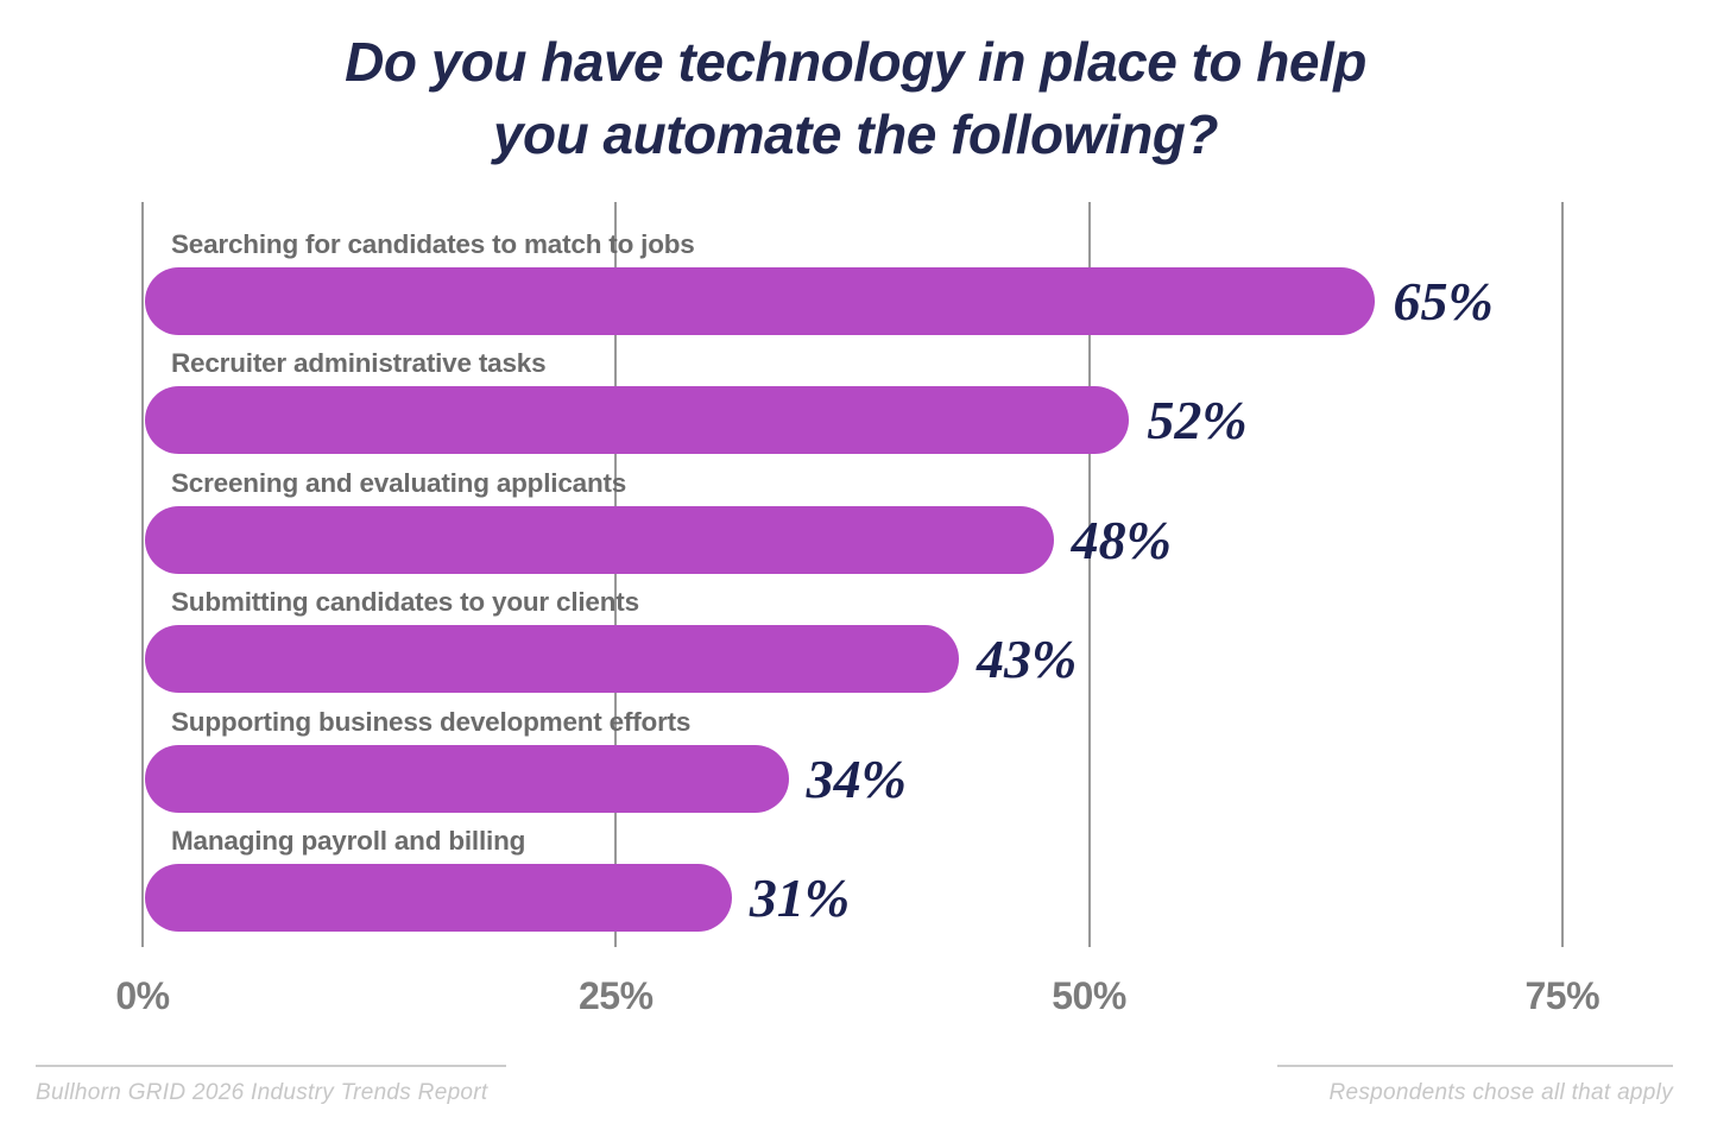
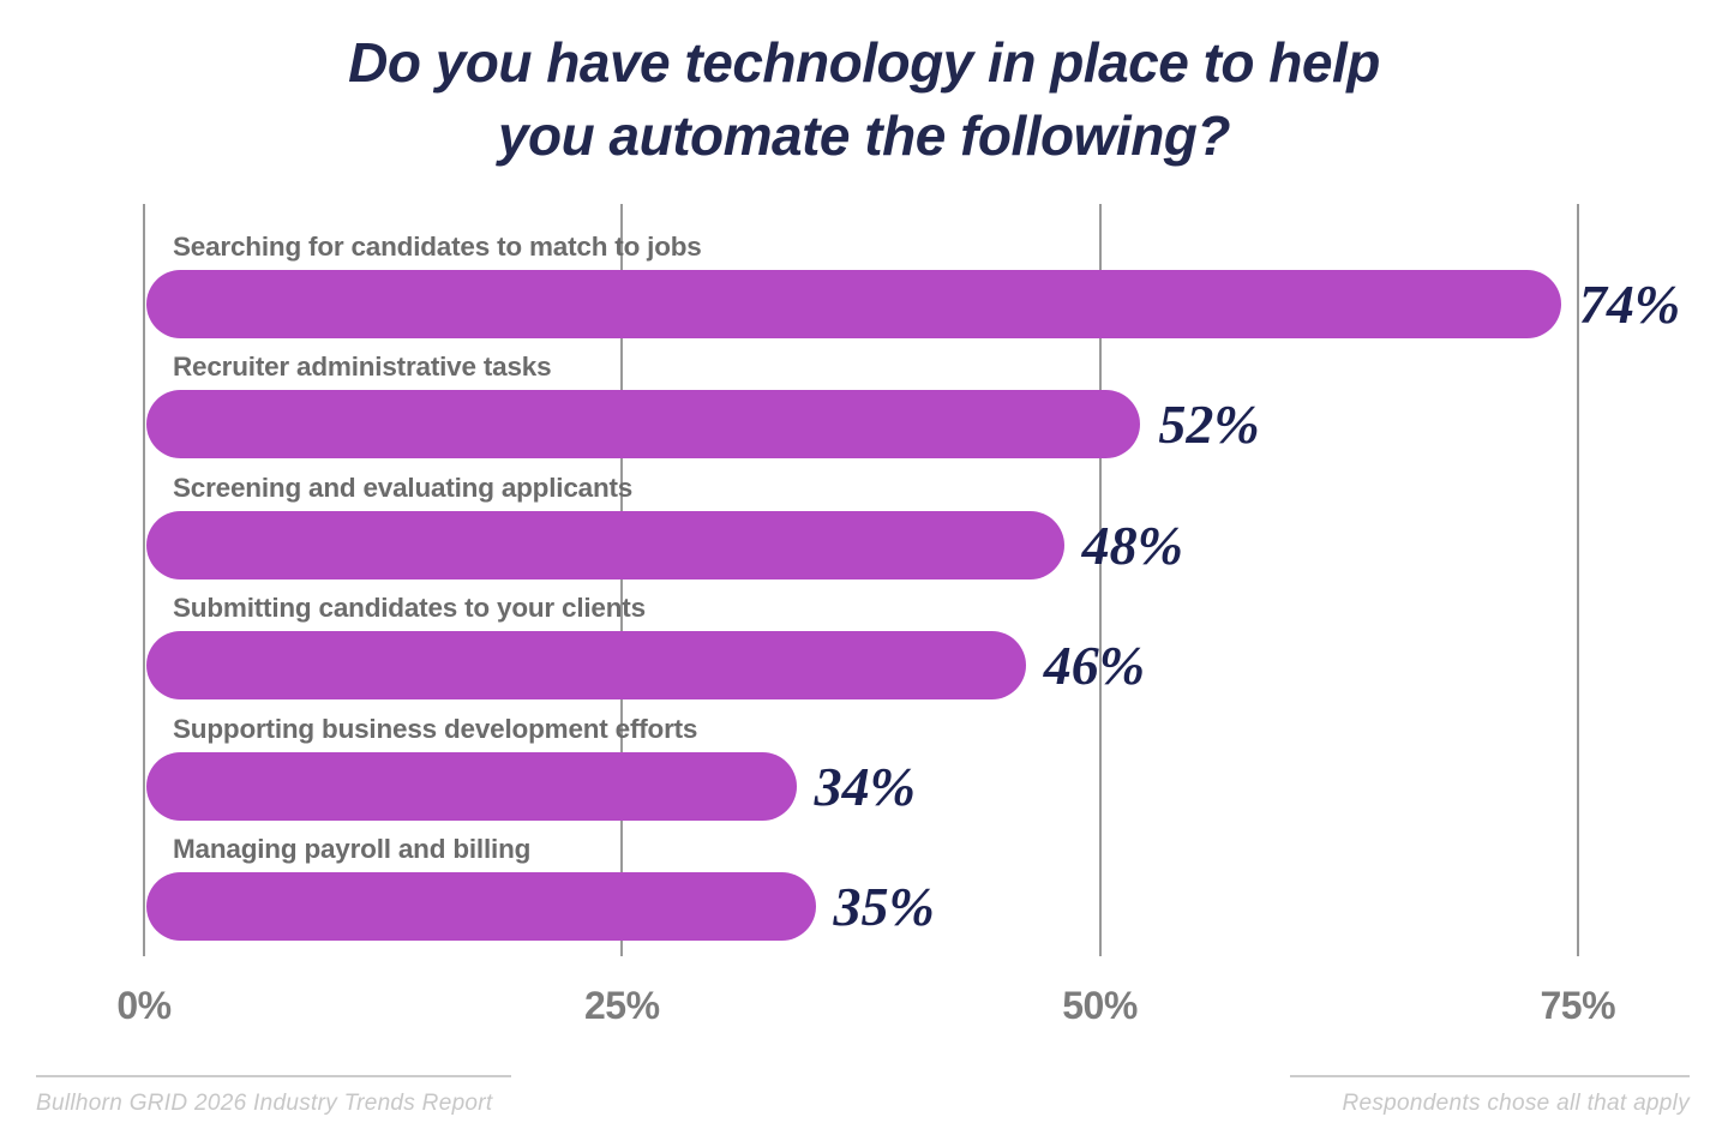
Searching for candidates to match to jobs: 65% -> 74%
Submitting candidates to your clients: 43% -> 46%
Managing payroll and billing: 31% -> 35%
